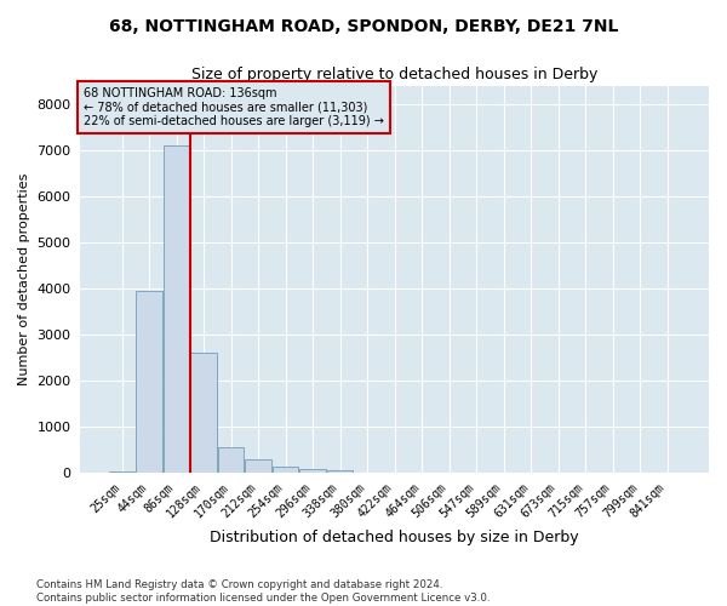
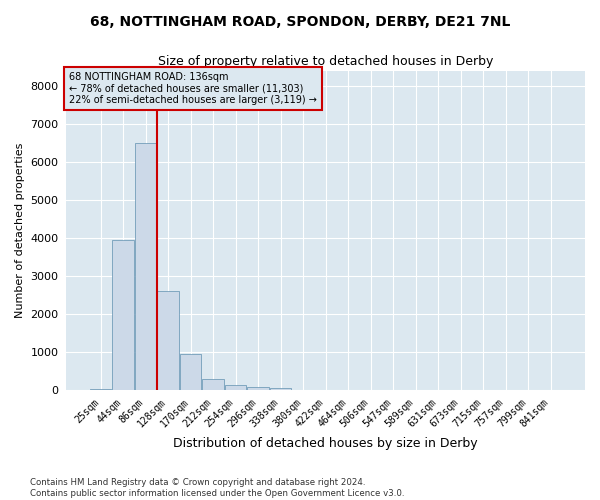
86sqm: 7100 -> 6500
170sqm: 550 -> 950
